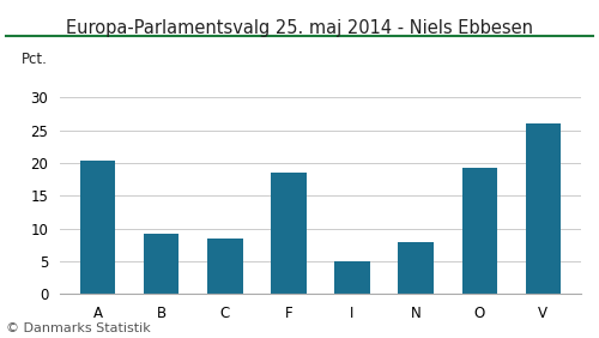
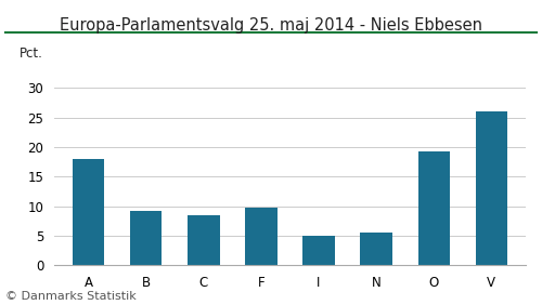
A: 20.4 -> 18.0
F: 18.6 -> 9.7
N: 8.0 -> 5.5
